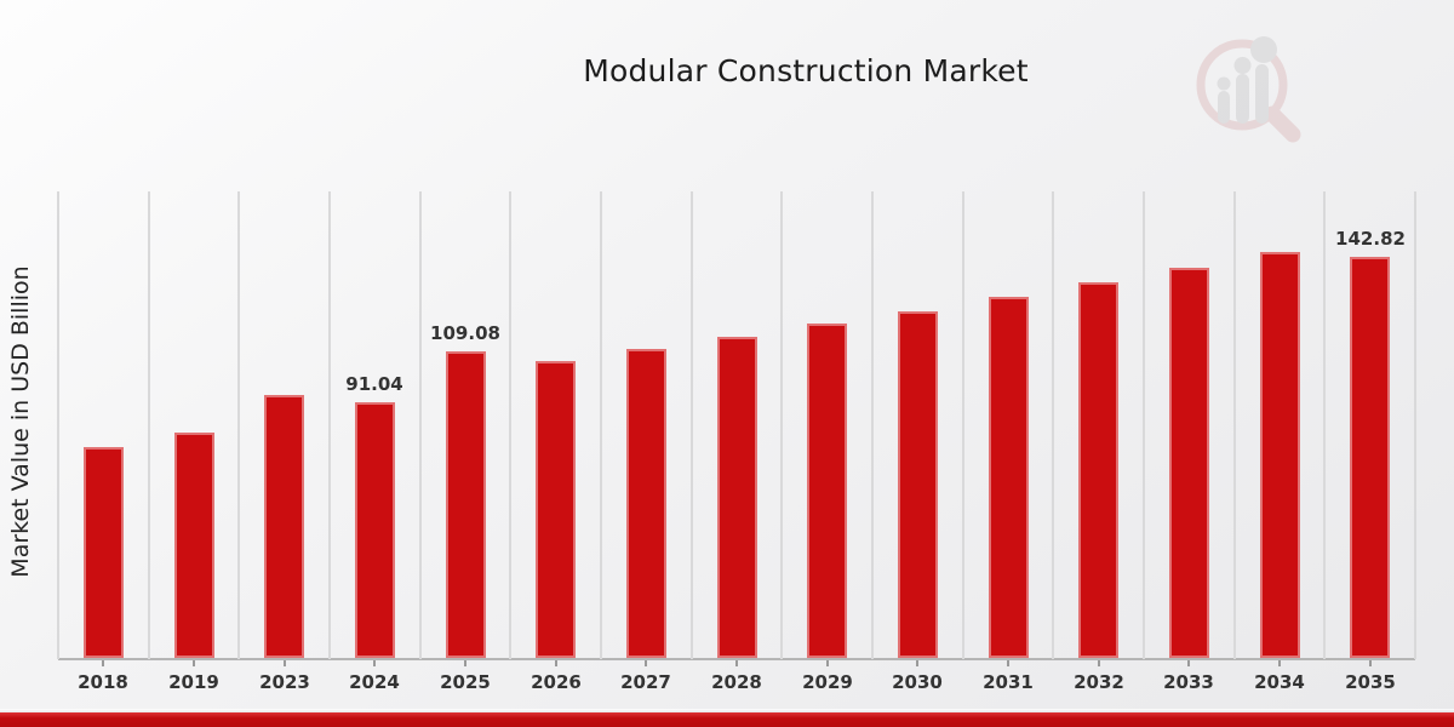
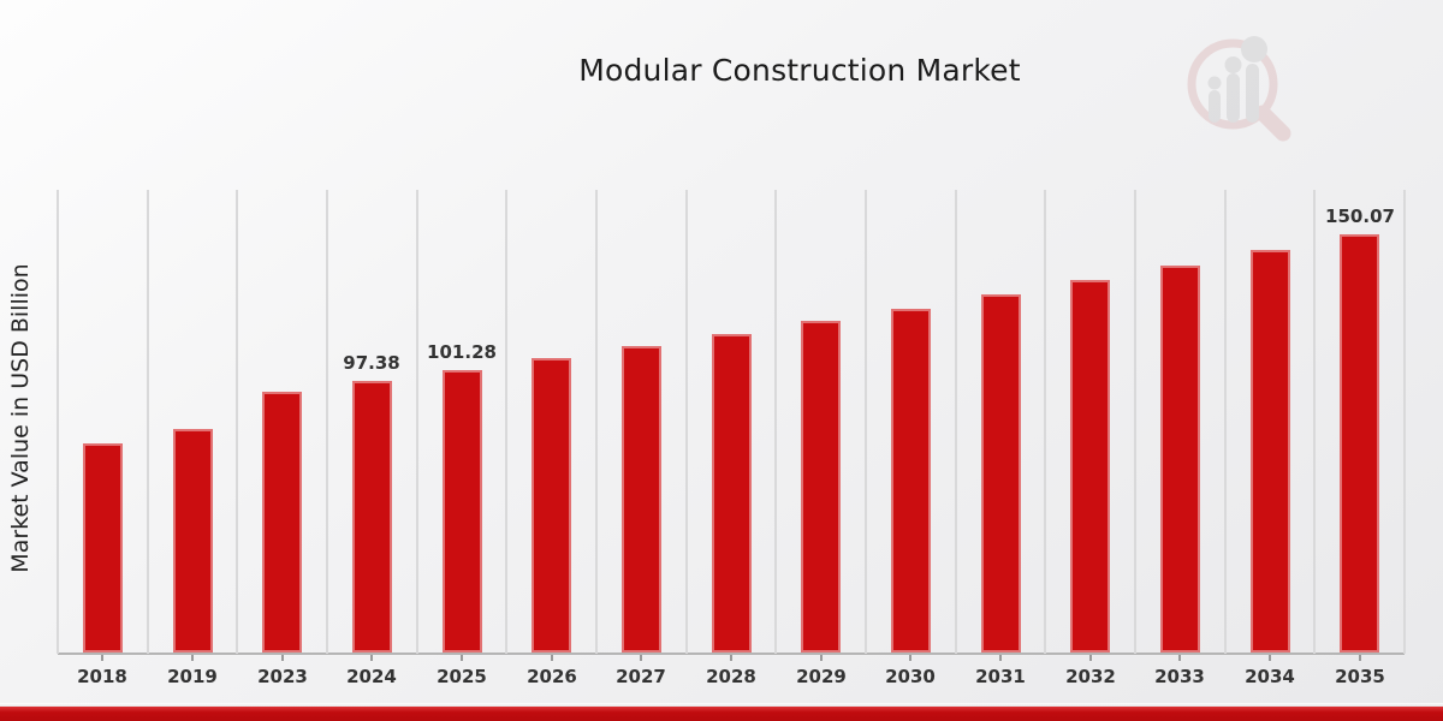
2024: 91.04 -> 97.38
2025: 109.08 -> 101.28
2035: 142.82 -> 150.07
